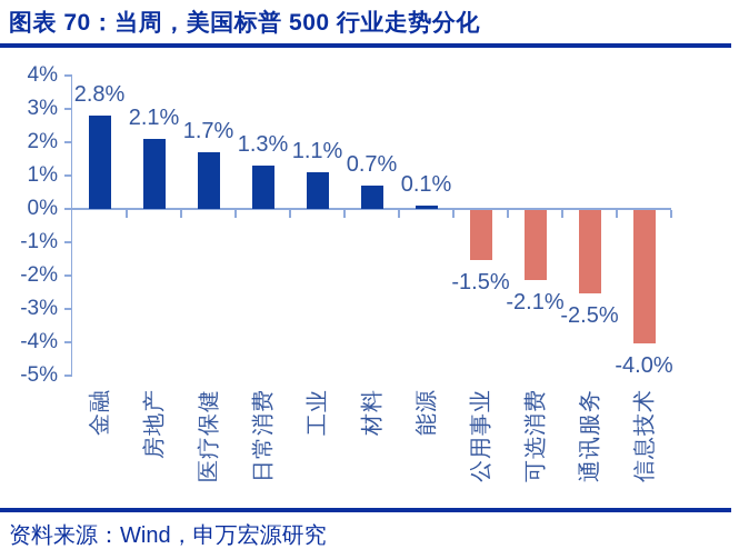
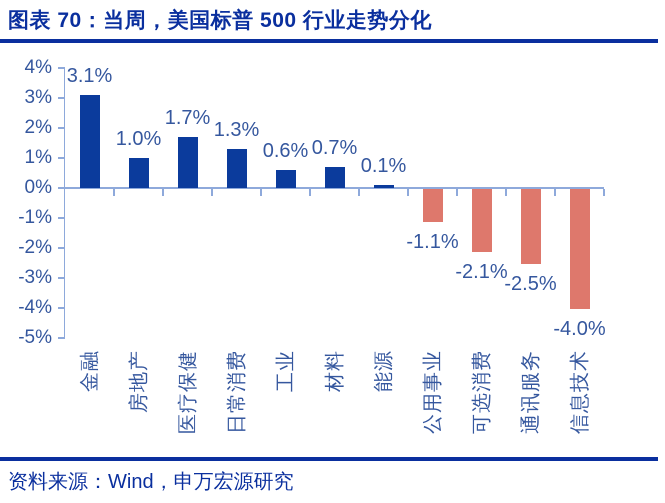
金融: 2.8% -> 3.1%
房地产: 2.1% -> 1.0%
工业: 1.1% -> 0.6%
公用事业: -1.5% -> -1.1%
